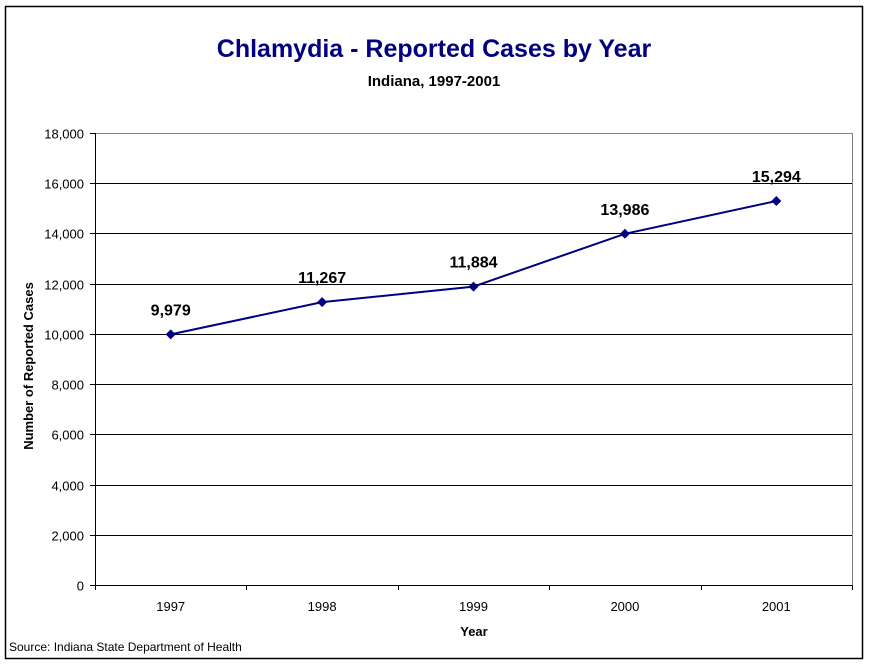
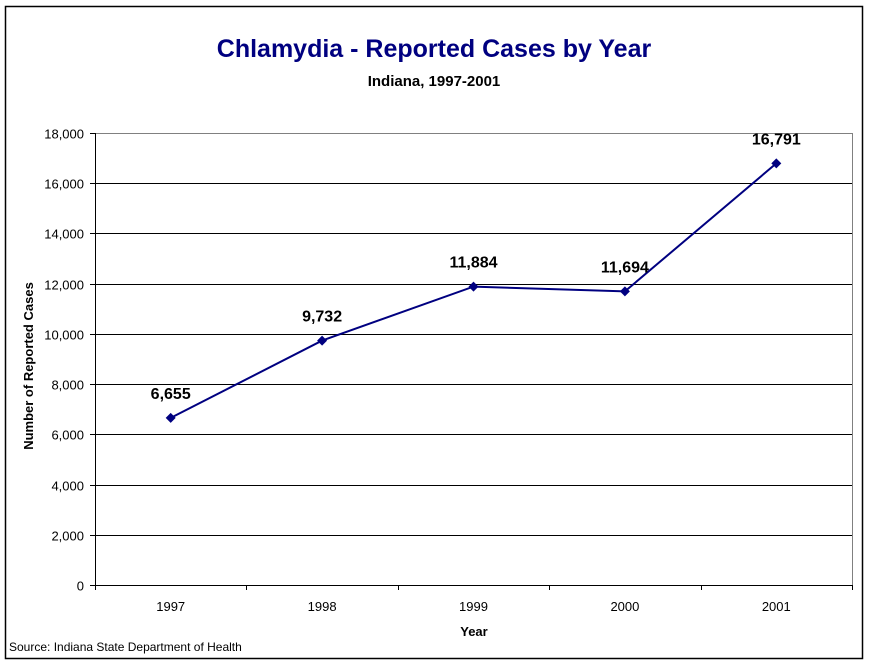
1997: 9,979 -> 6,655
1998: 11,267 -> 9,732
2000: 13,986 -> 11,694
2001: 15,294 -> 16,791
